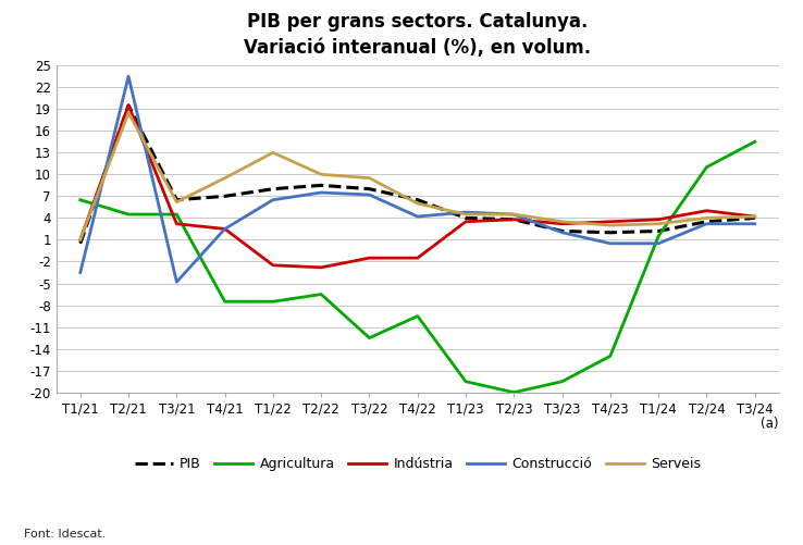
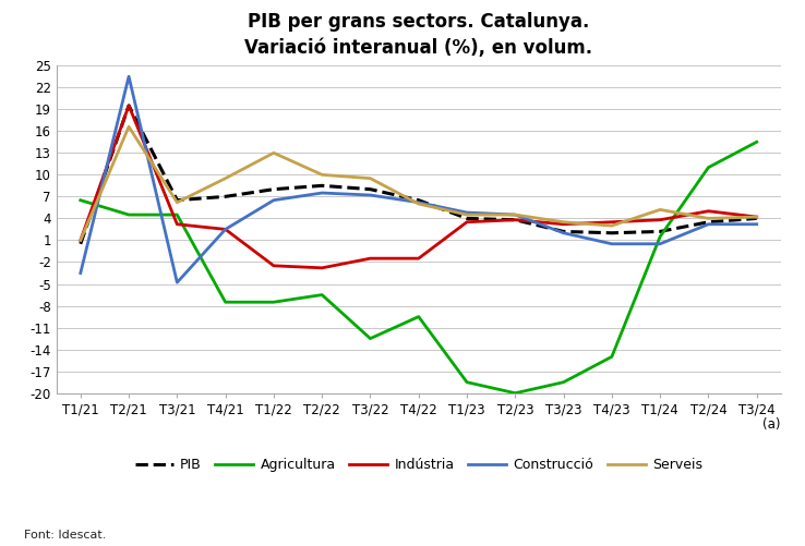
Serveis/T2/21: 18.5 -> 16.6
Construcció/T4/22: 4.2 -> 6.2
Serveis/T1/24: 3.2 -> 5.2
